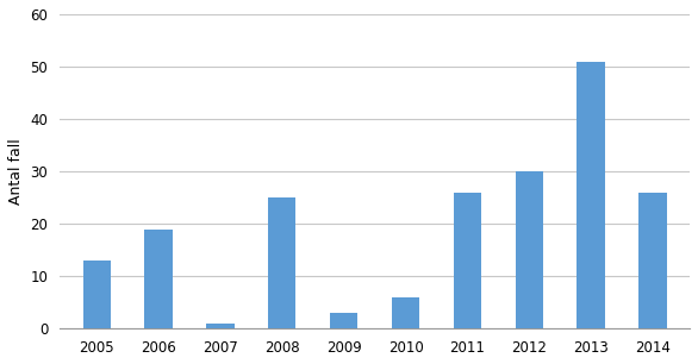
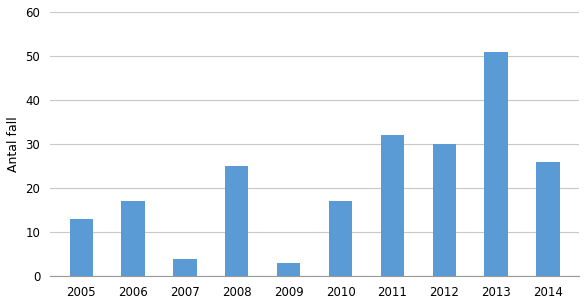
2006: 19 -> 17
2007: 1 -> 4
2010: 6 -> 17
2011: 26 -> 32
